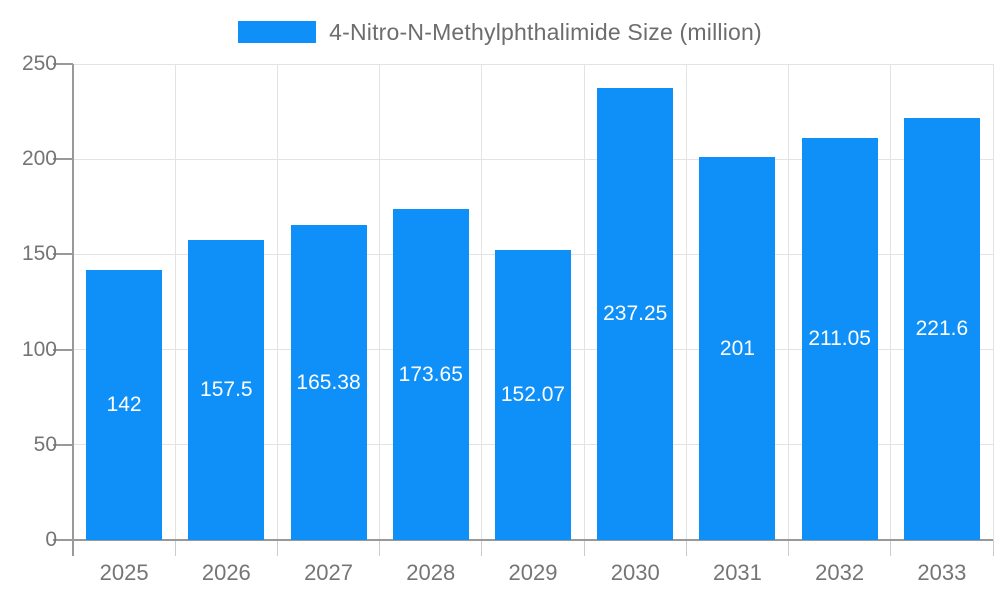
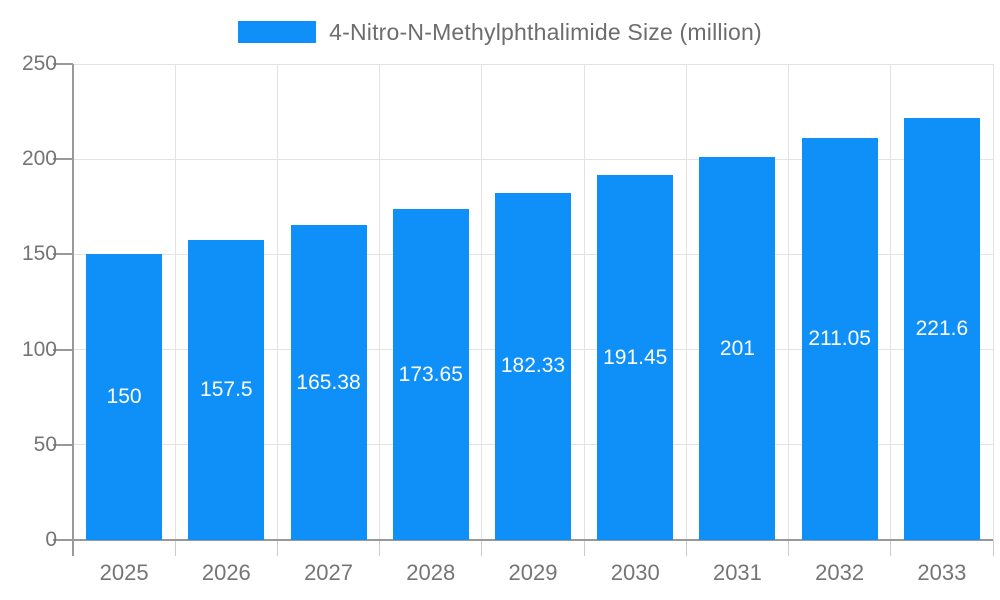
2025: 142 -> 150
2029: 152.07 -> 182.33
2030: 237.25 -> 191.45
